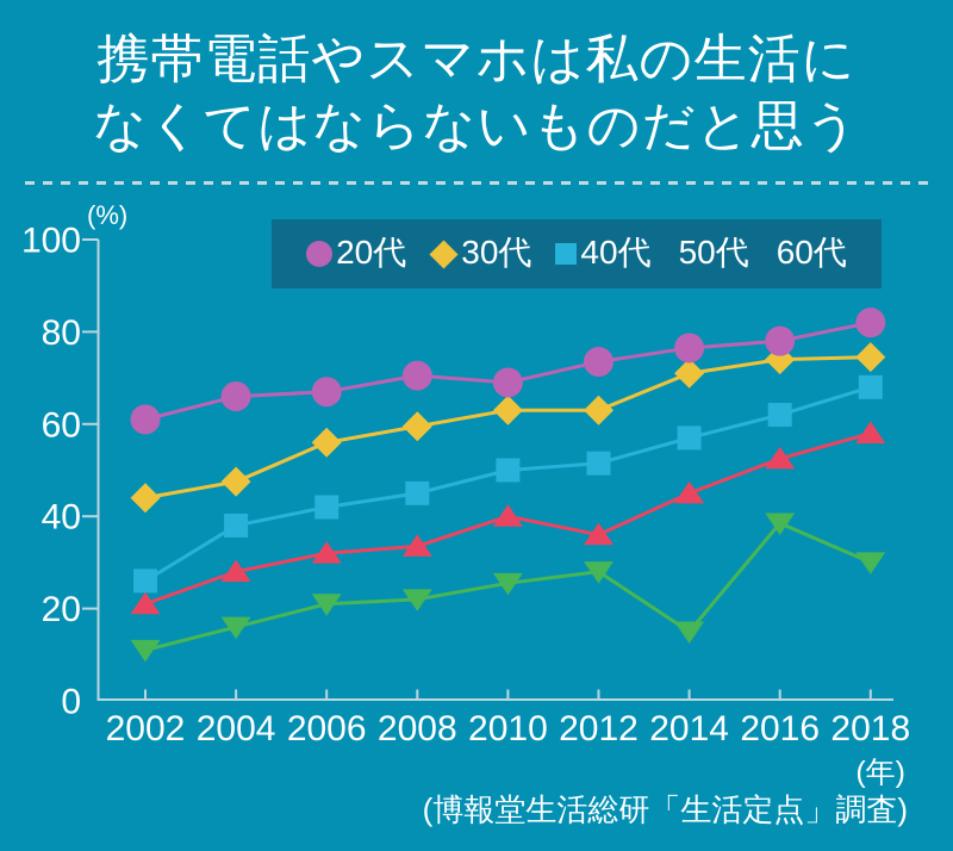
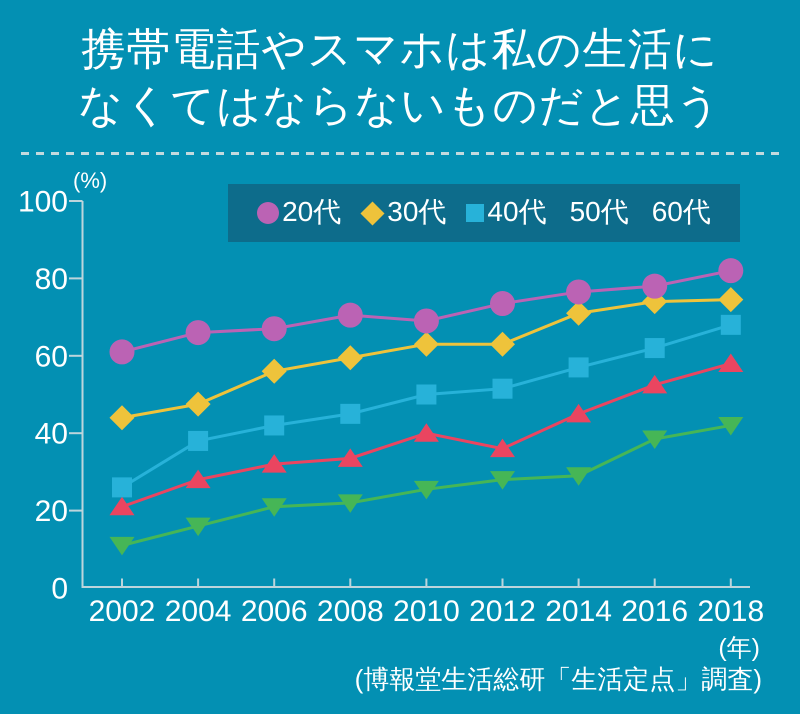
60代/2014: 15 -> 29
60代/2018: 30 -> 42
